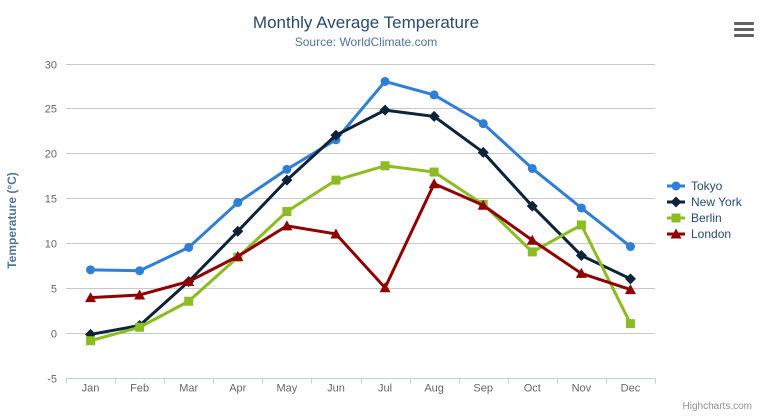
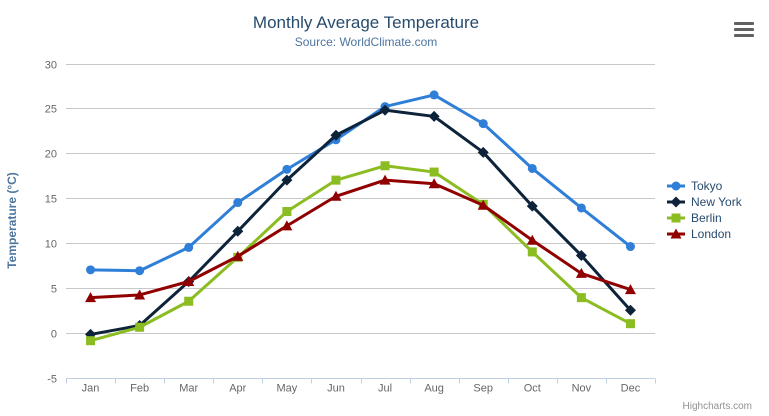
London/Jun: 11 -> 15
Tokyo/Jul: 28 -> 25
London/Jul: 5 -> 17
Berlin/Nov: 12 -> 4
New York/Dec: 6 -> 2
